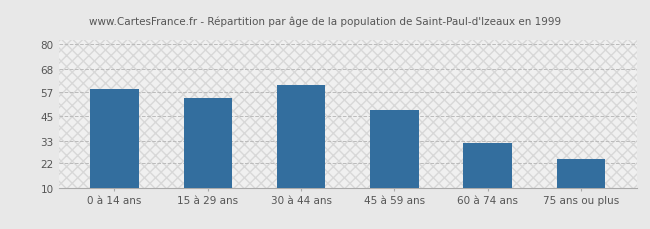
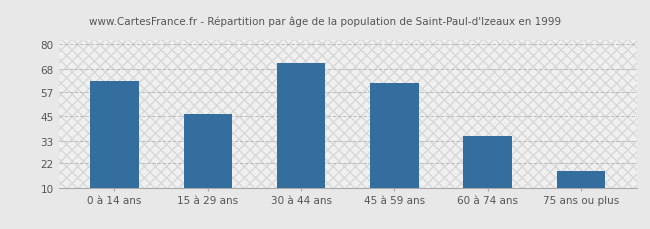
0 à 14 ans: 58 -> 62
15 à 29 ans: 54 -> 46
30 à 44 ans: 60 -> 71
45 à 59 ans: 48 -> 61
60 à 74 ans: 32 -> 35
75 ans ou plus: 24 -> 18
